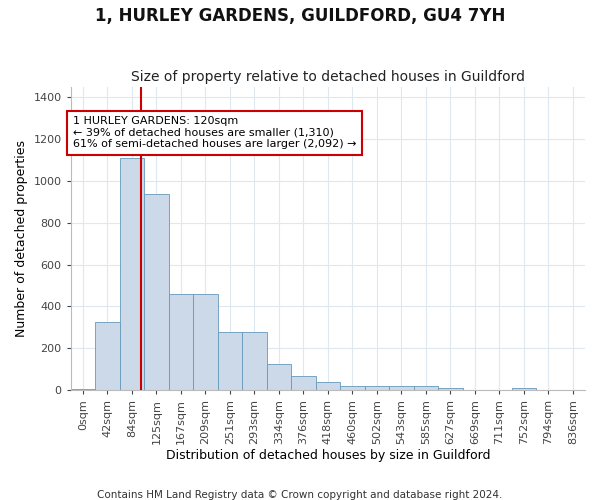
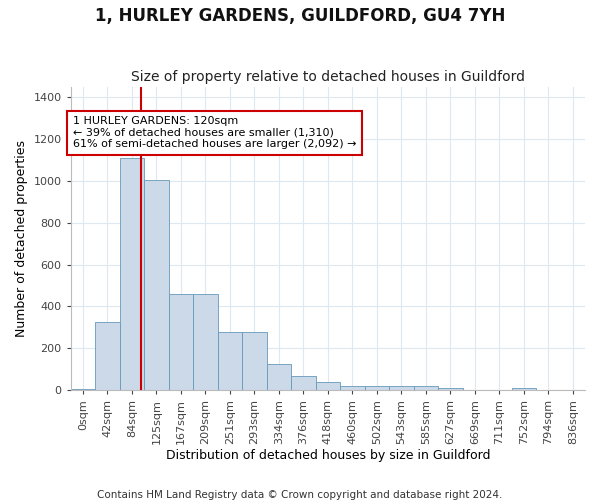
125sqm: 940 -> 1005
